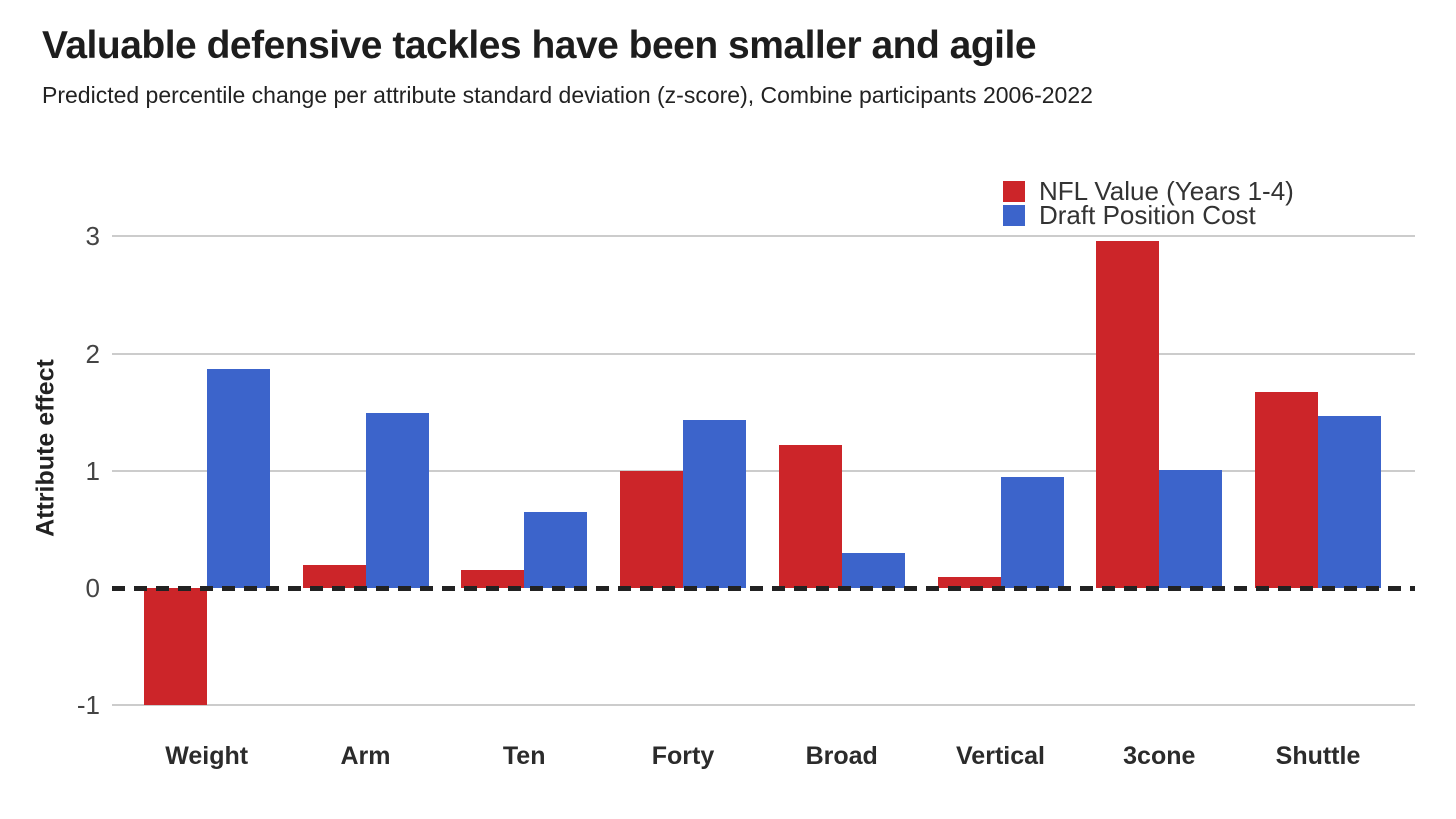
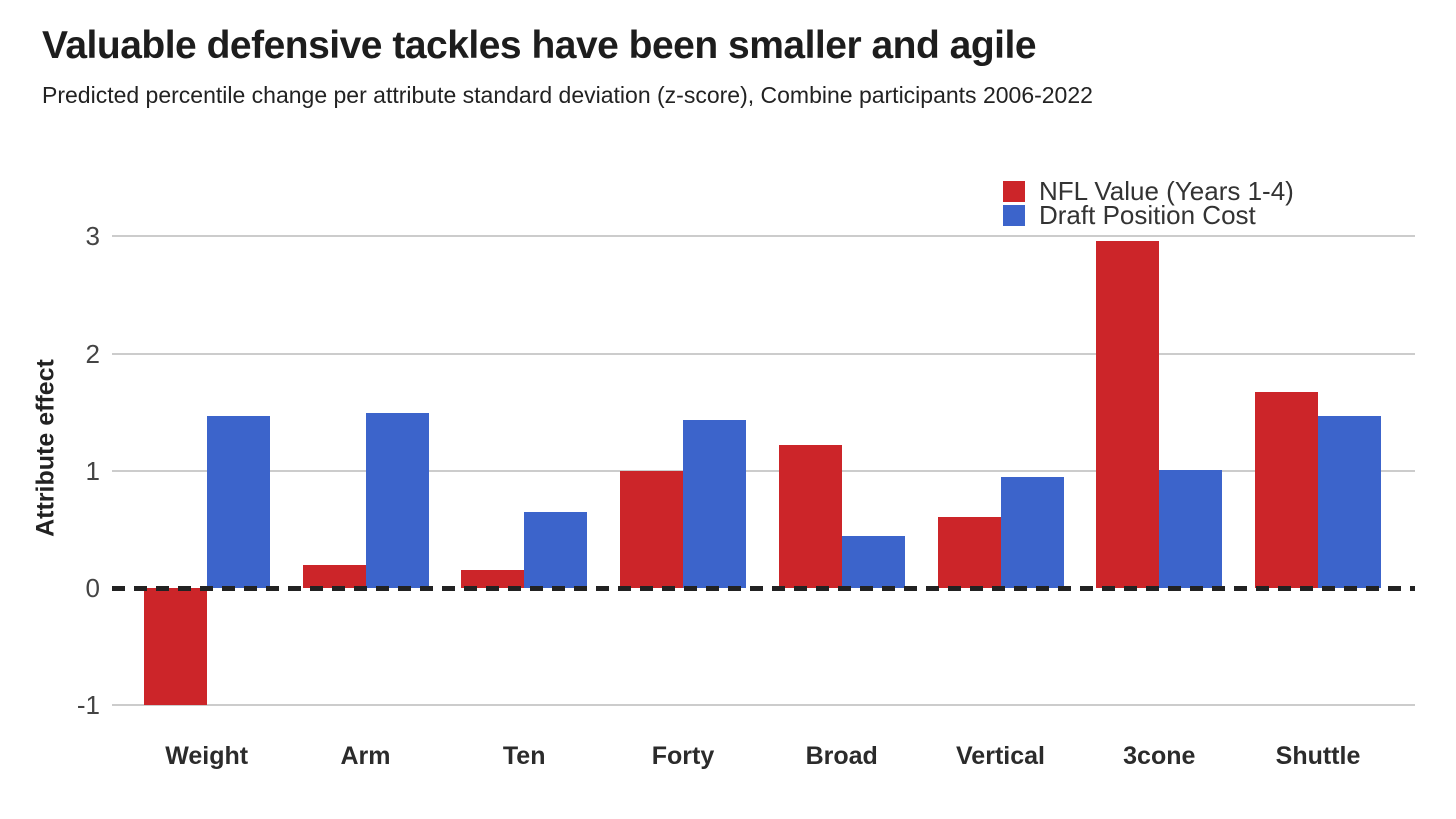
Draft Position Cost/Weight: 1.87 -> 1.47
Draft Position Cost/Broad: 0.30 -> 0.44
NFL Value (Years 1-4)/Vertical: 0.09 -> 0.61
